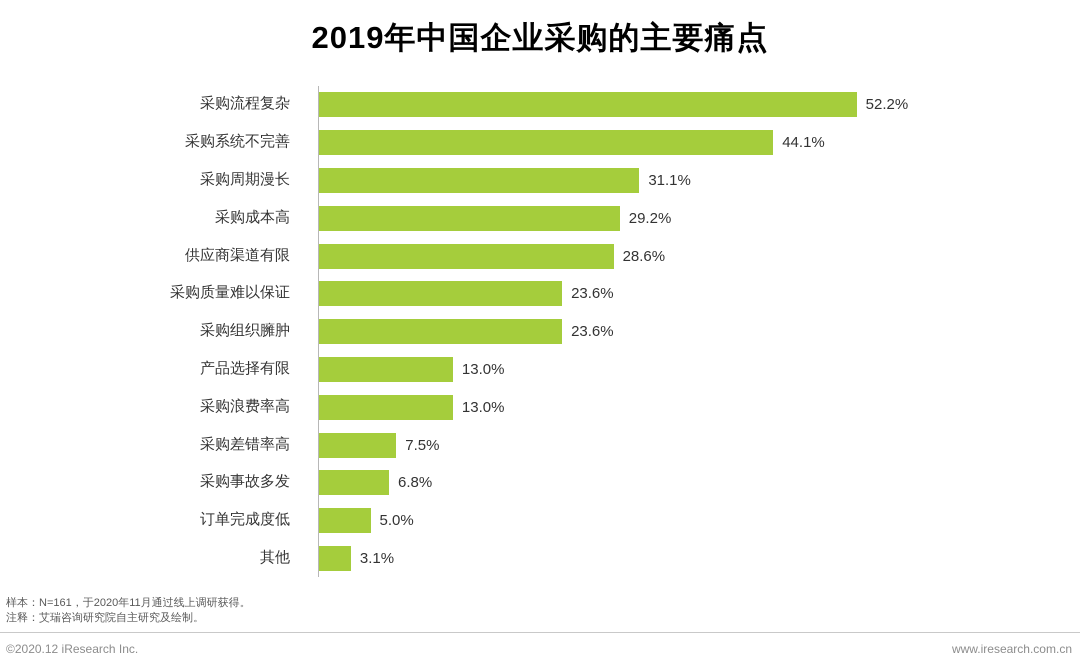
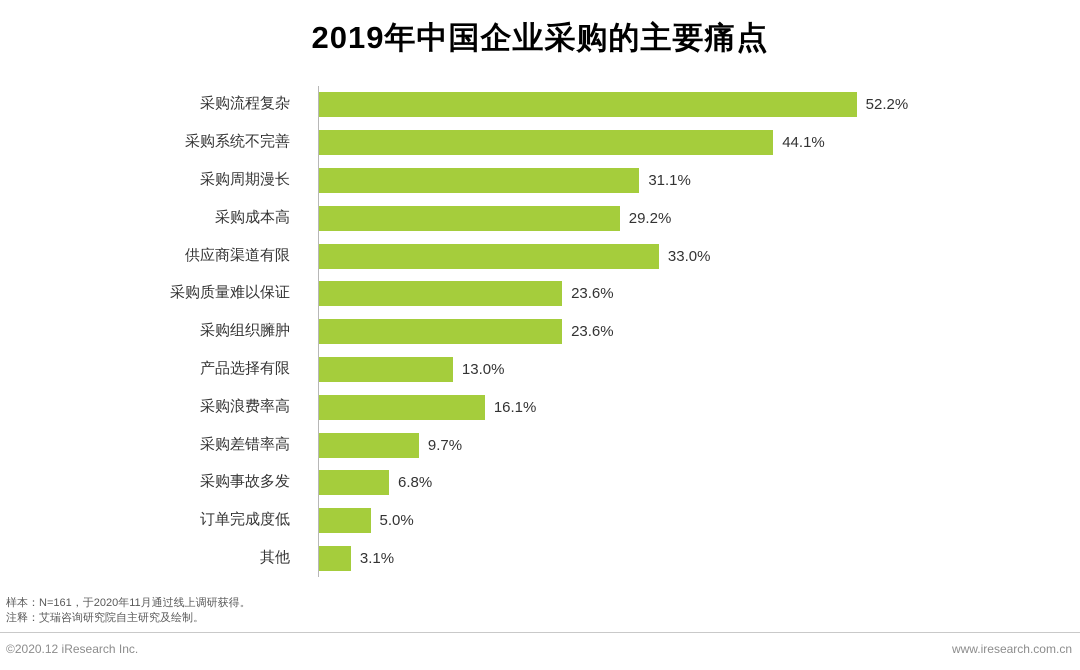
供应商渠道有限: 28.6% -> 33.0%
采购浪费率高: 13.0% -> 16.1%
采购差错率高: 7.5% -> 9.7%
